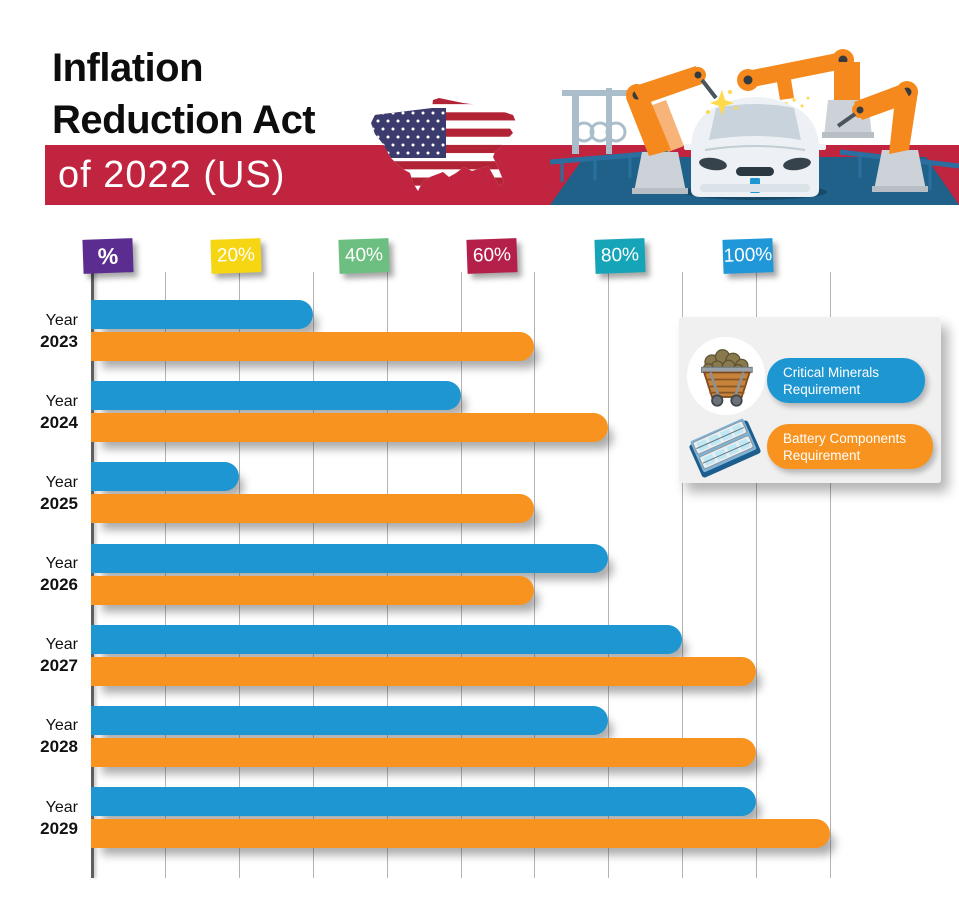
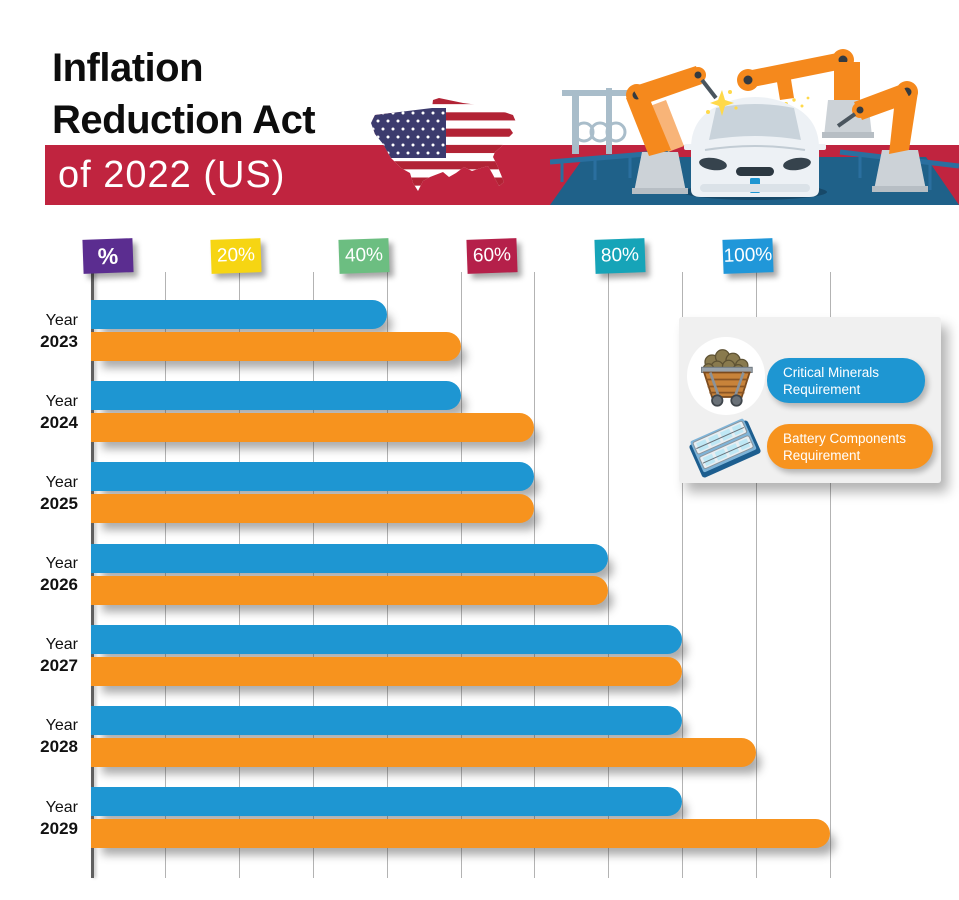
Critical Minerals Requirement/2023: 30% -> 40%
Battery Components Requirement/2023: 60% -> 50%
Battery Components Requirement/2024: 70% -> 60%
Critical Minerals Requirement/2025: 20% -> 60%
Battery Components Requirement/2026: 60% -> 70%
Battery Components Requirement/2027: 90% -> 80%
Critical Minerals Requirement/2028: 70% -> 80%
Critical Minerals Requirement/2029: 90% -> 80%
